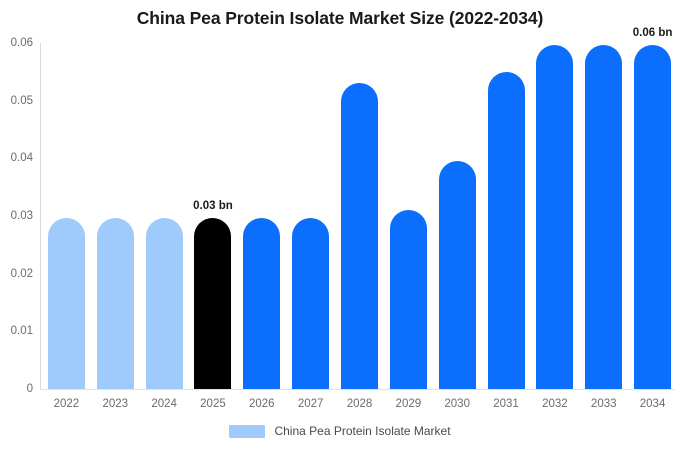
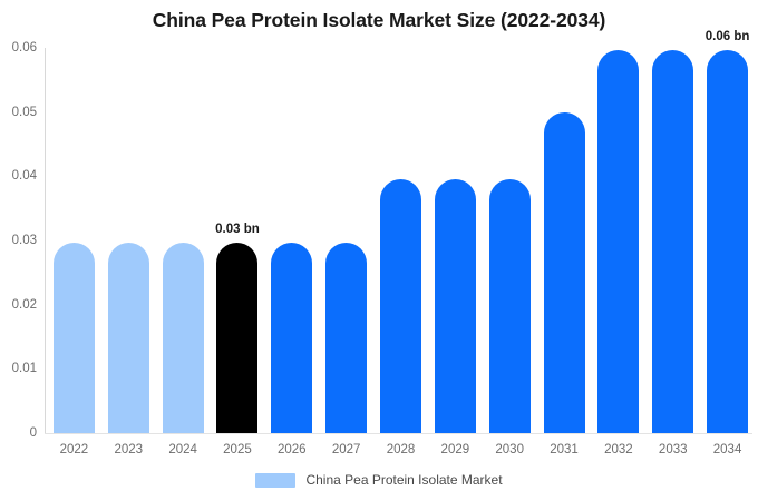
2028: 0.053 -> 0.040
2029: 0.031 -> 0.040
2031: 0.055 -> 0.050
